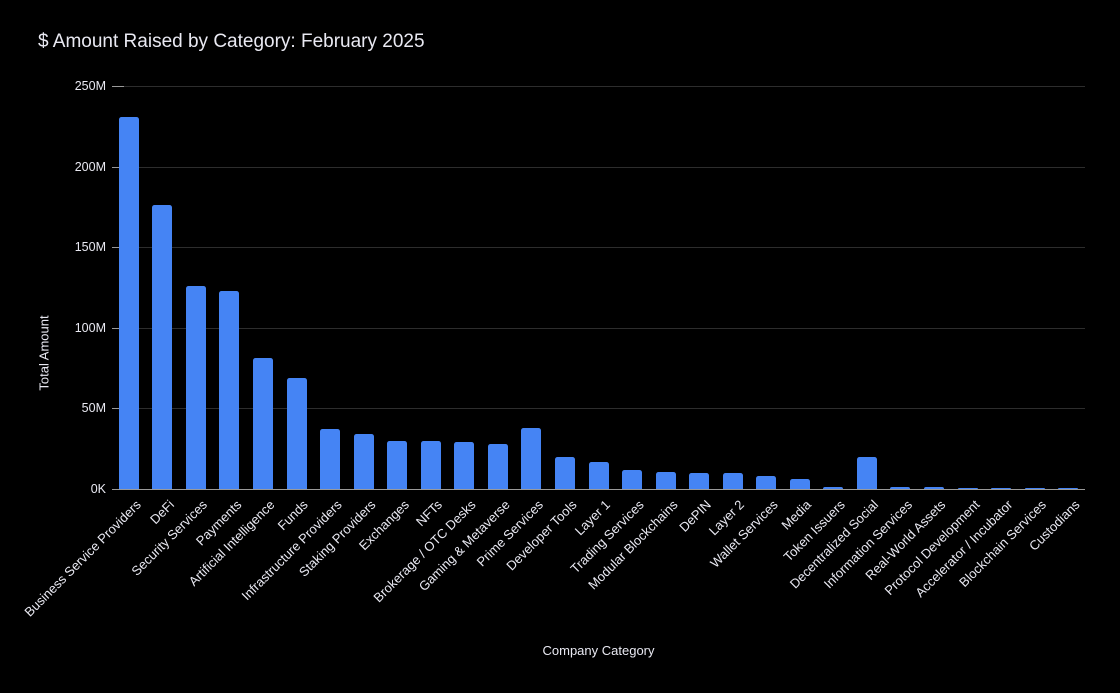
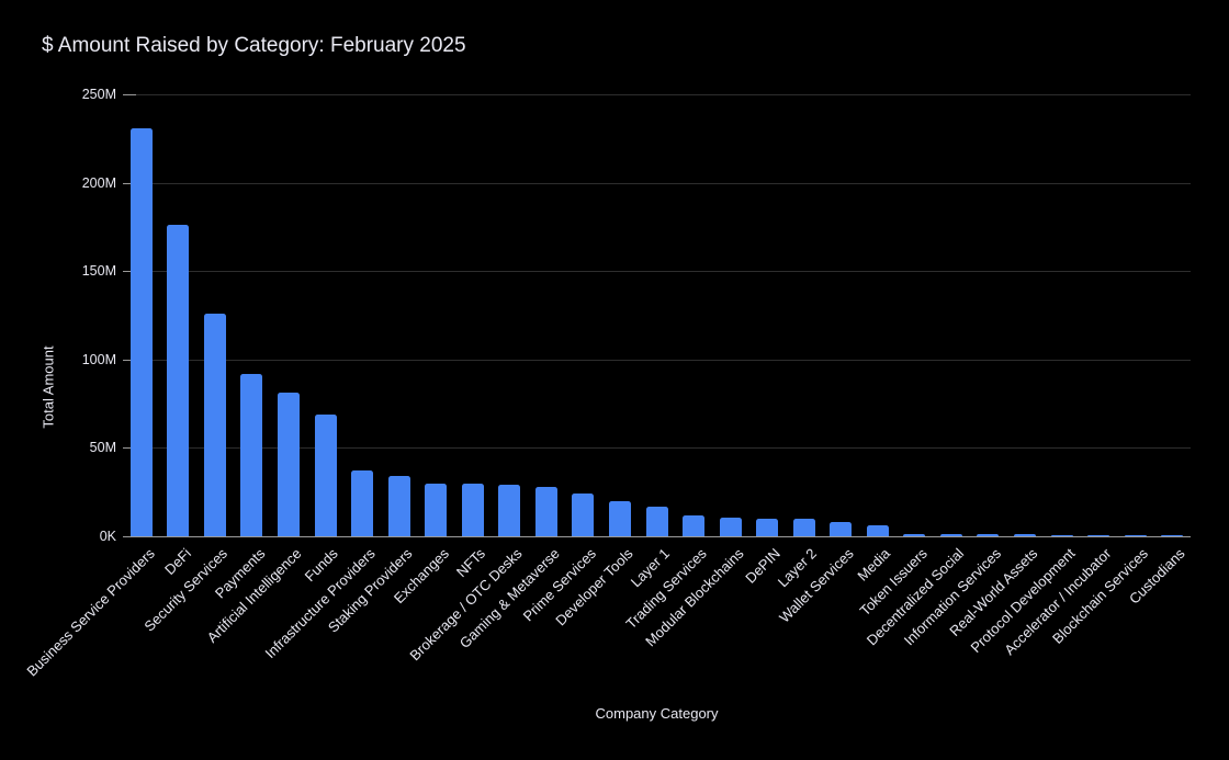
Payments: 123M -> 92M
Prime Services: 38M -> 24M
Decentralized Social: 20M -> 1M
